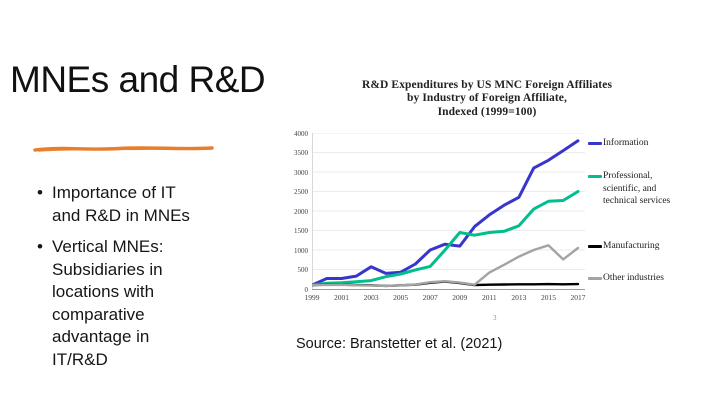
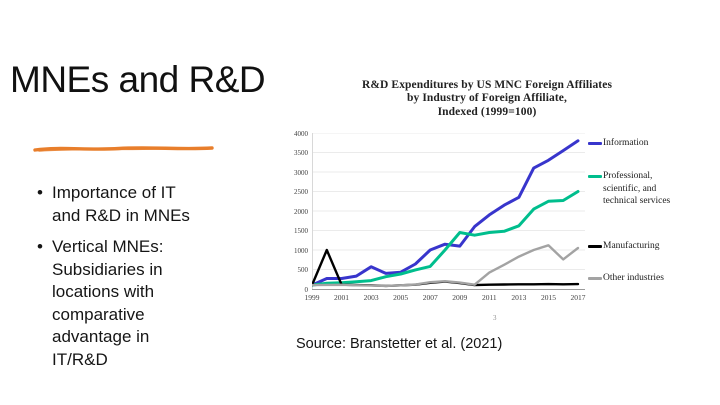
Manufacturing/2000: 100 -> 1000
